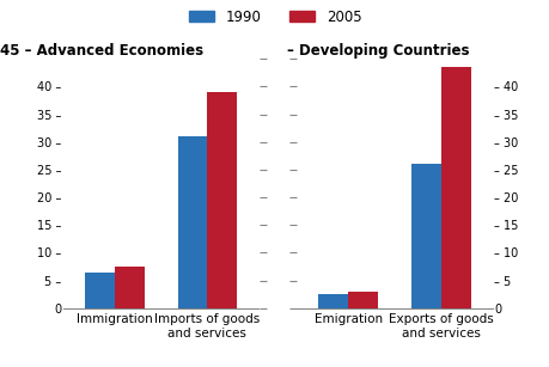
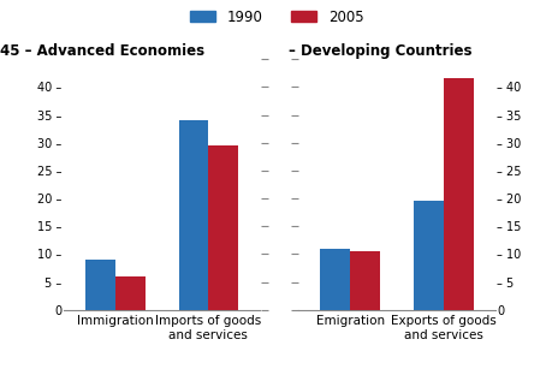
1990/Immigration: 6.5 – -> 9.0 –
2005/Immigration: 7.5 – -> 6.0 –
1990/Imports of goods and services: 31.0 – -> 34.0 –
2005/Imports of goods and services: 39.0 – -> 29.5 –
1990/Emigration: – 2.5 -> – 11.0
2005/Emigration: – 3.0 -> – 10.5
1990/Exports of goods and services: – 26.0 -> – 19.5
2005/Exports of goods and services: – 43.5 -> – 41.5
